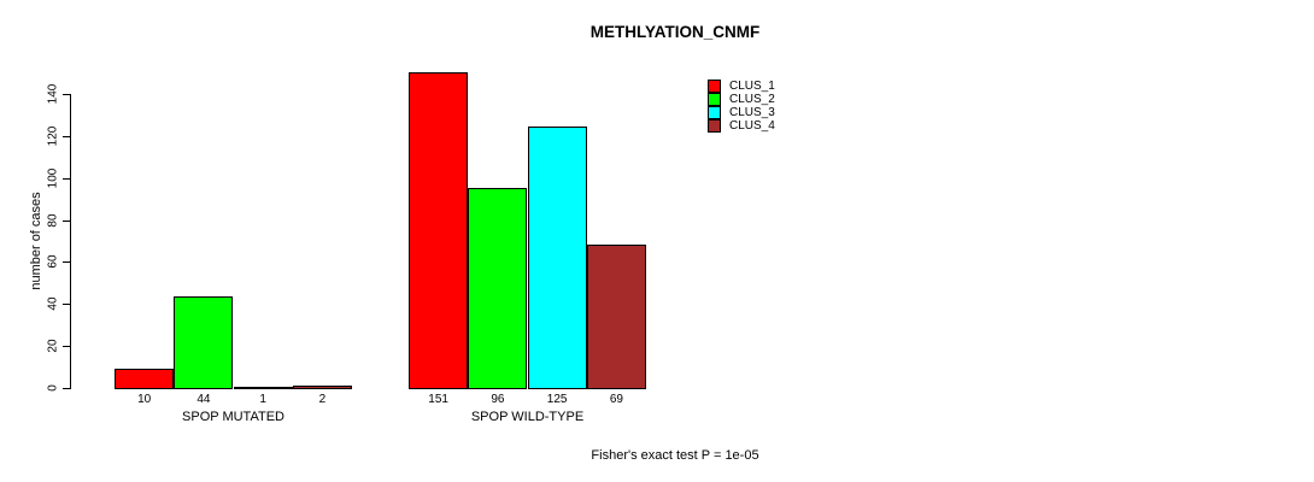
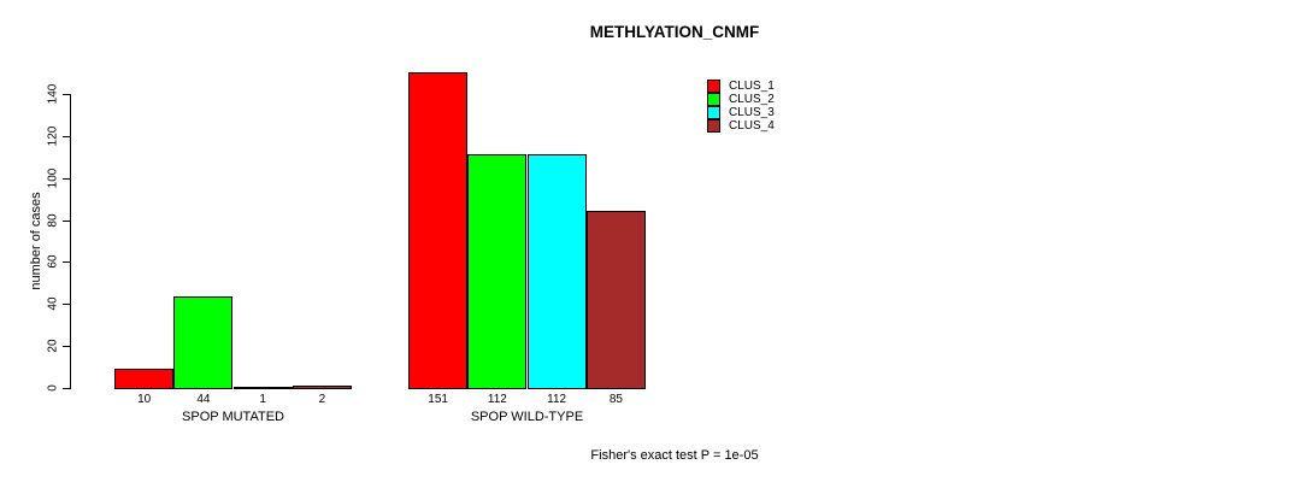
CLUS_2/SPOP WILD-TYPE: 96 -> 112
CLUS_3/SPOP WILD-TYPE: 125 -> 112
CLUS_4/SPOP WILD-TYPE: 69 -> 85
